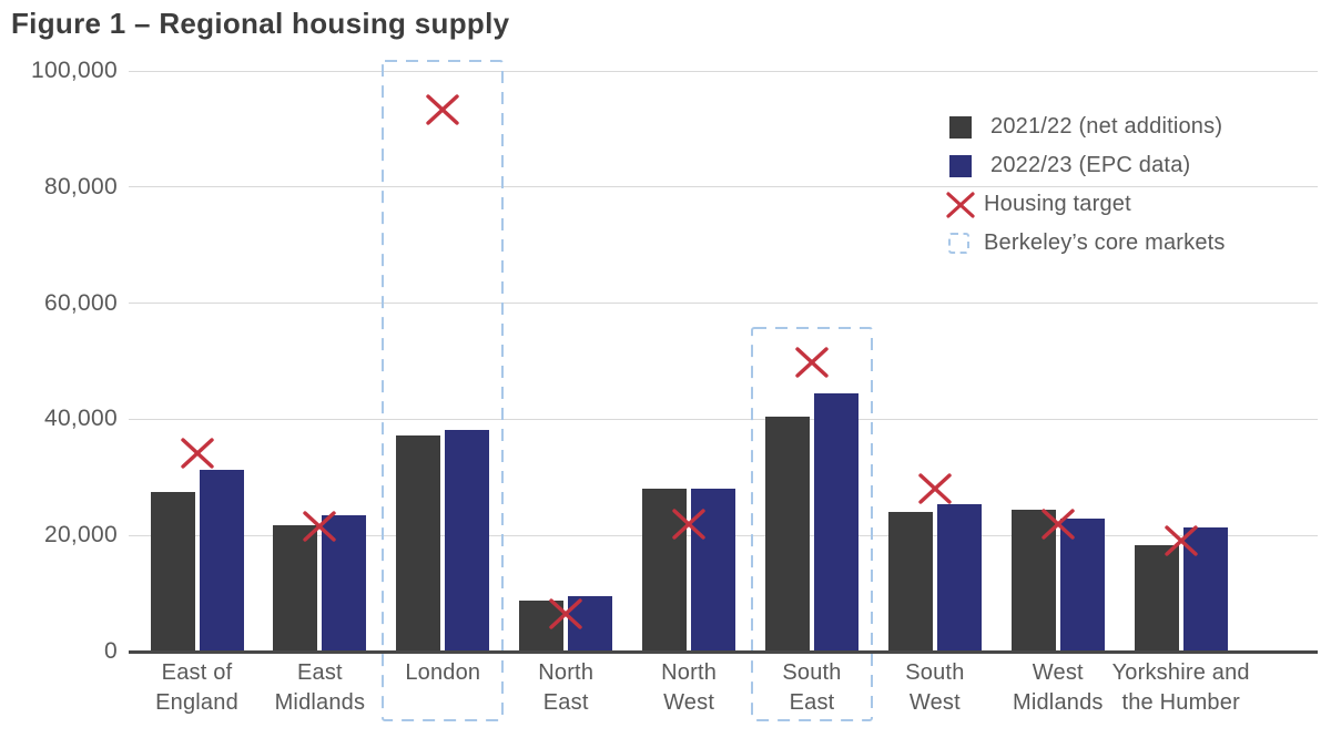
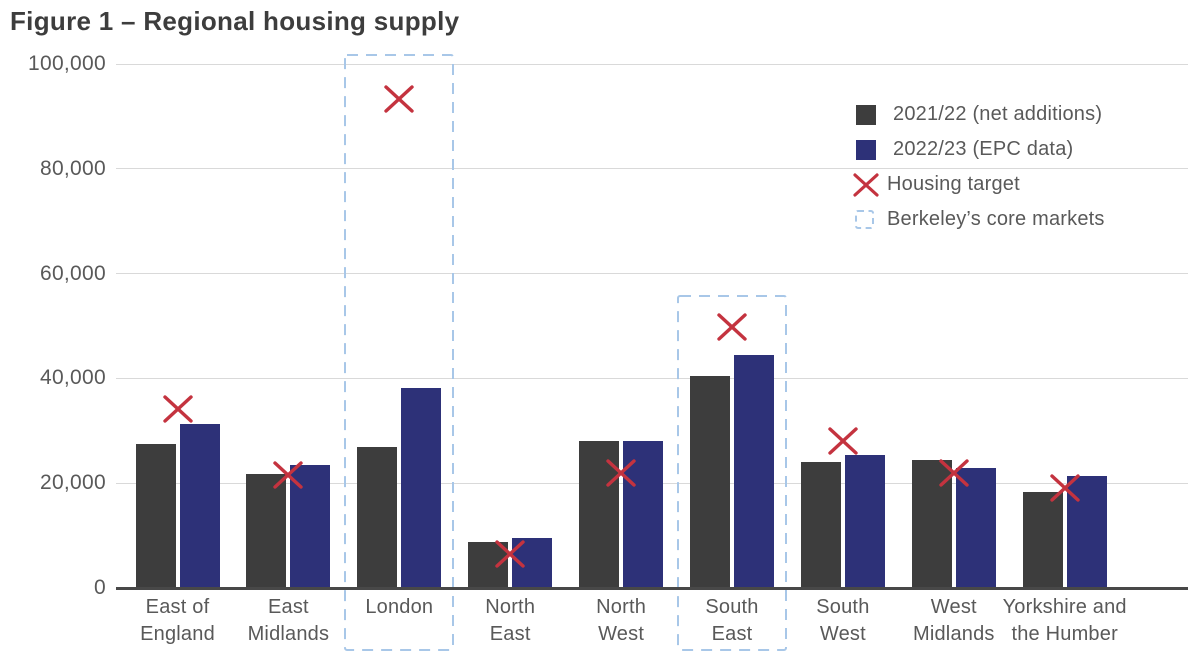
2021/22 (net additions)/London: 37000 -> 27000
